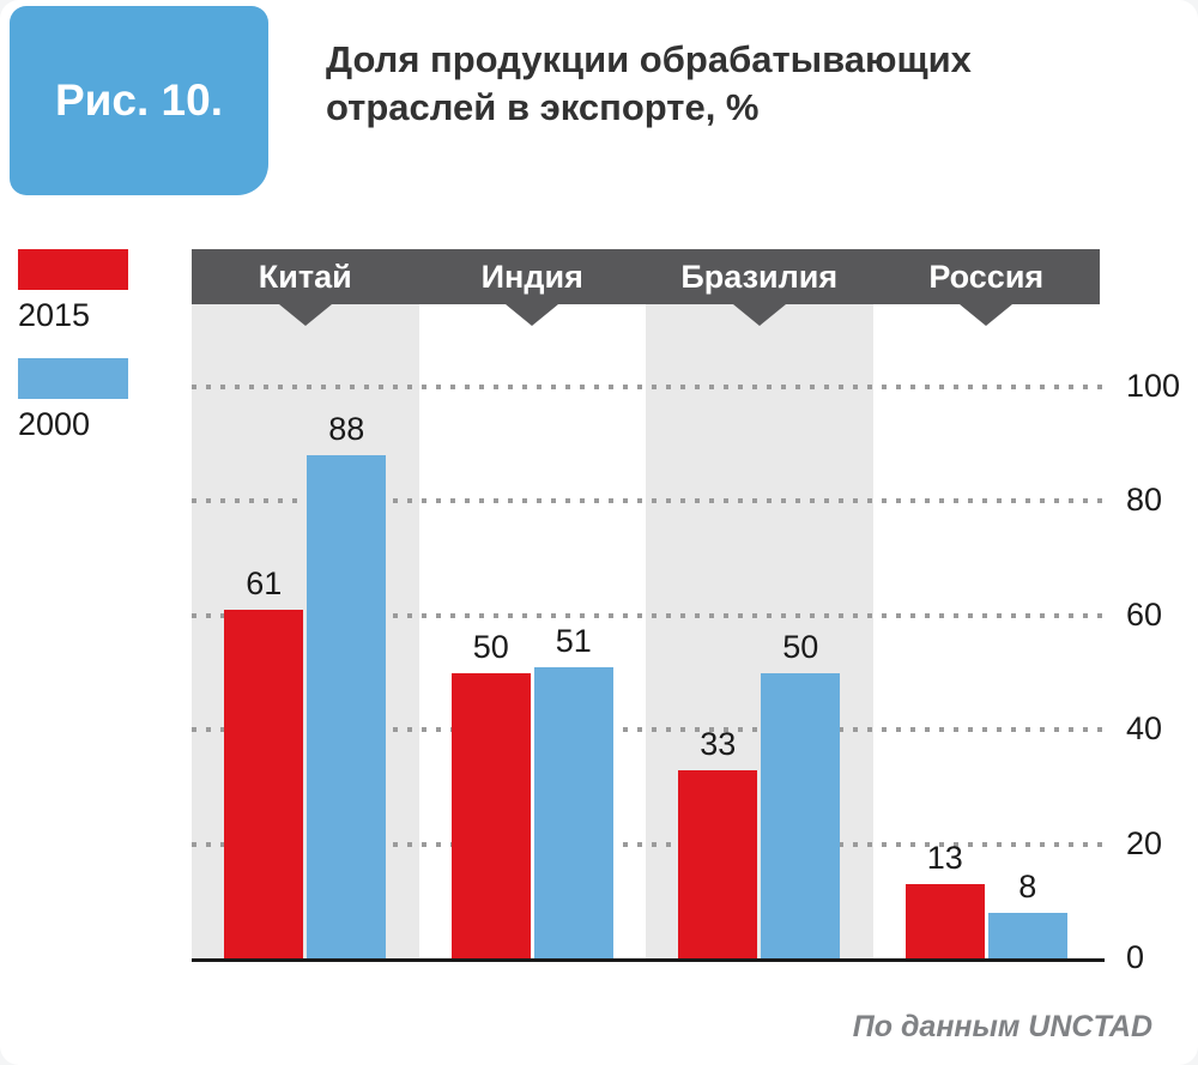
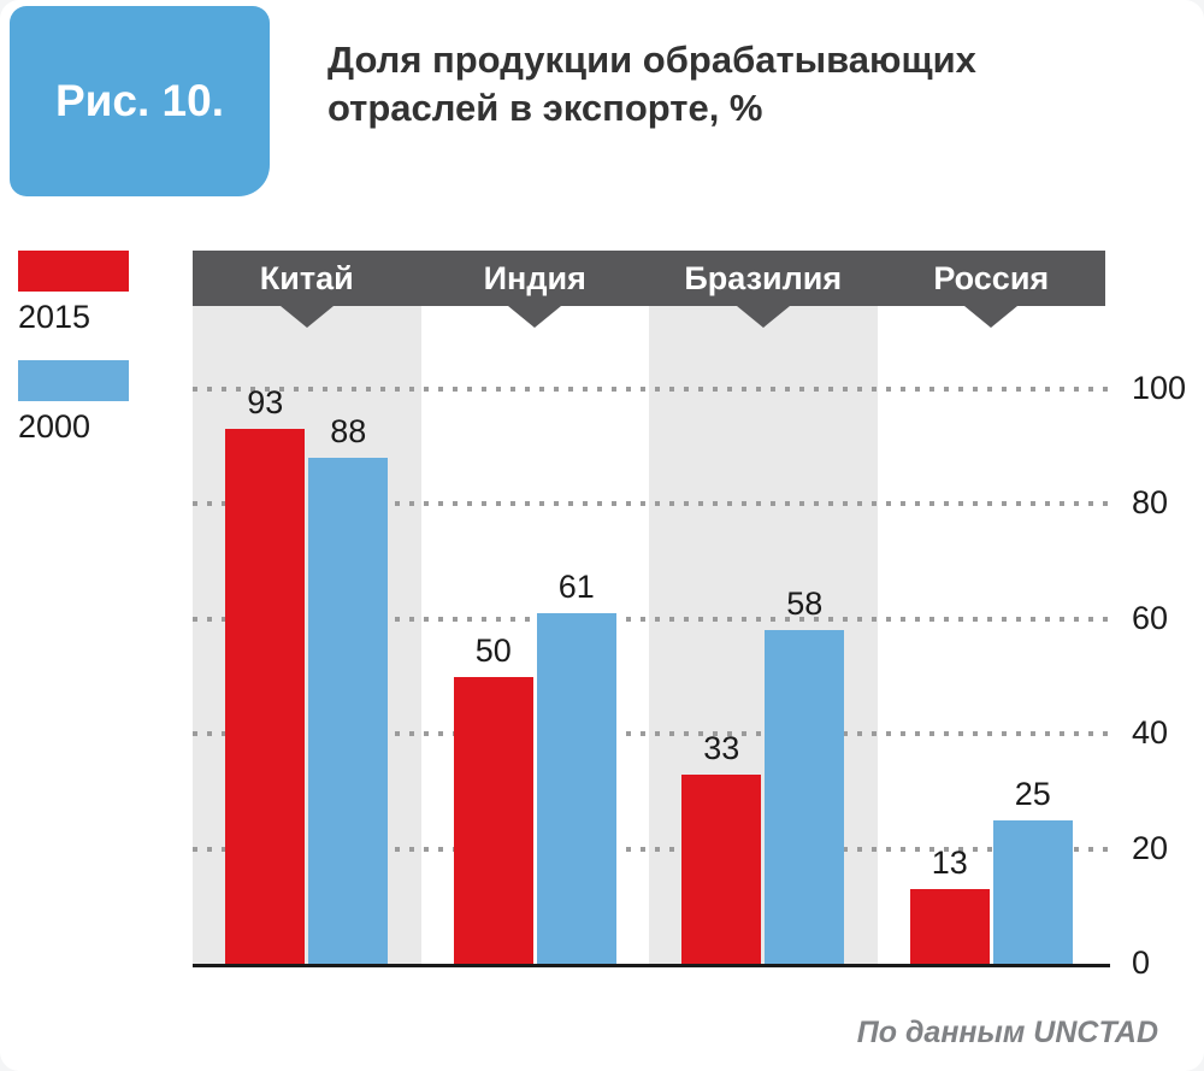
2015/Китай: 61 -> 93
2000/Индия: 51 -> 61
2000/Бразилия: 50 -> 58
2000/Россия: 8 -> 25
